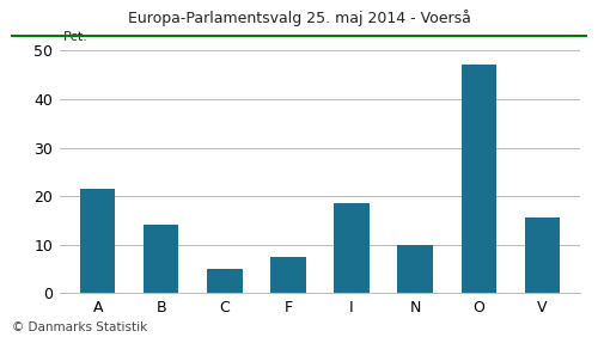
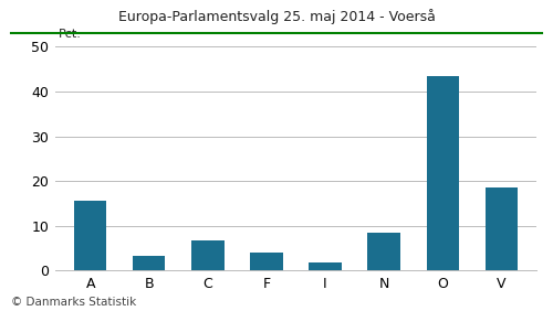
A: 21.5 -> 15.5
B: 14.0 -> 3.2
C: 5.0 -> 6.7
F: 7.5 -> 4.0
I: 18.5 -> 1.7
N: 10.0 -> 8.5
O: 47.0 -> 43.5
V: 15.5 -> 18.5
